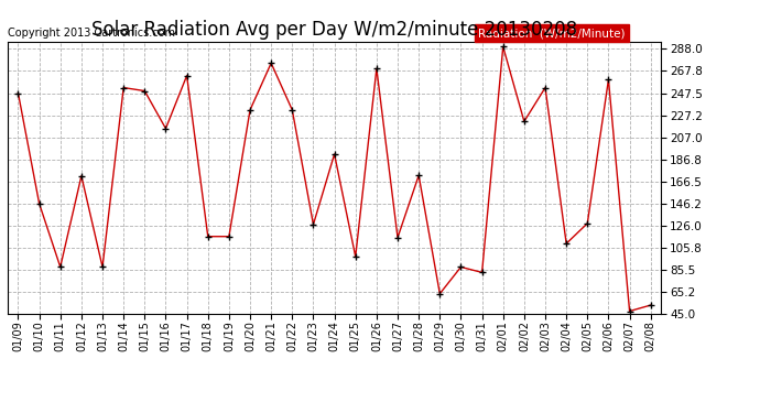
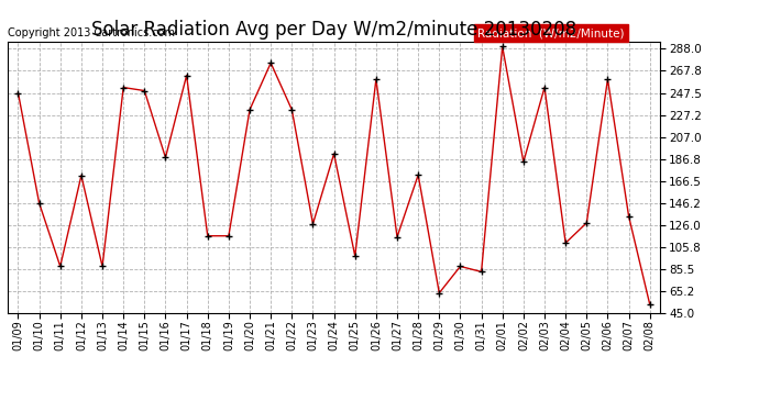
01/16: 215 -> 188
01/26: 270 -> 260
02/02: 222 -> 184
02/07: 48 -> 134
